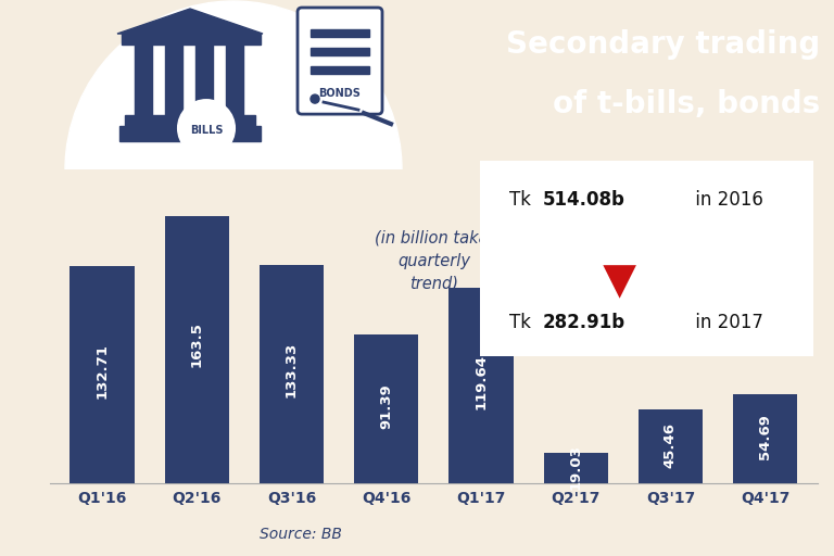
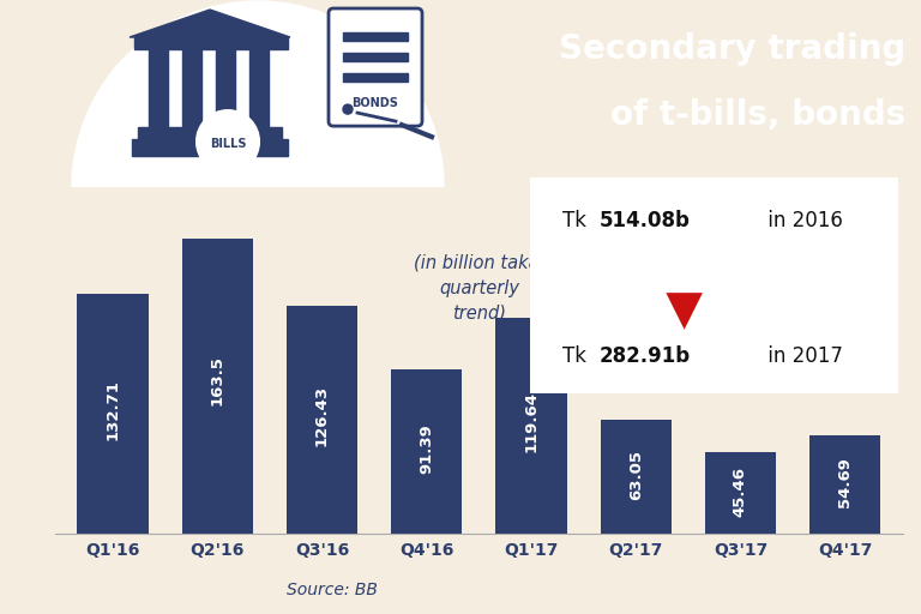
Q3'16: 133.33 -> 126.43
Q2'17: 19.03 -> 63.05
